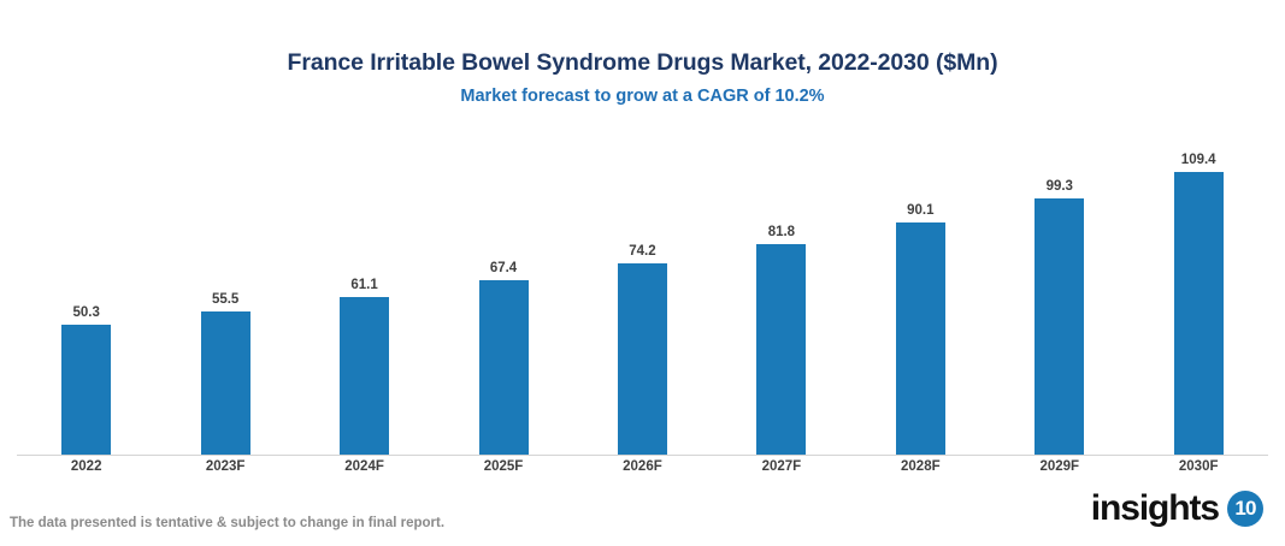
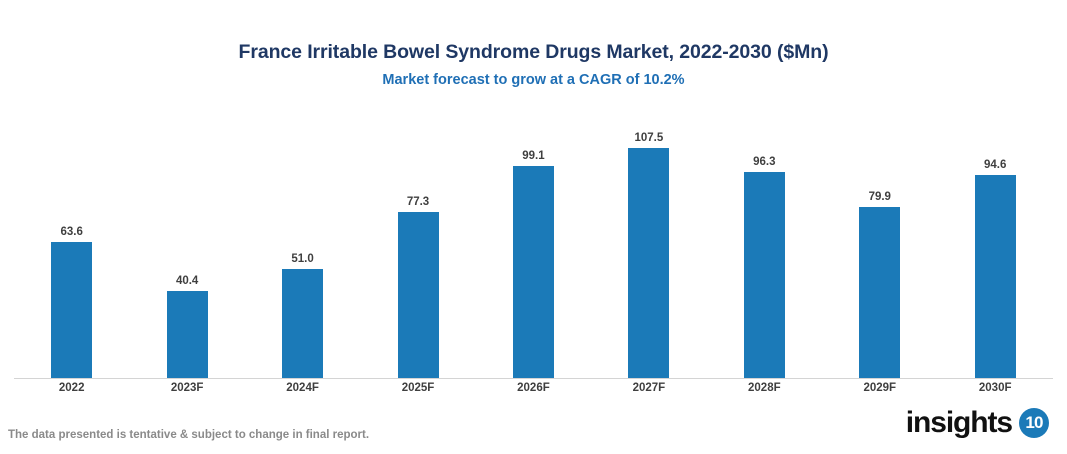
2022: 50.3 -> 63.6
2023F: 55.5 -> 40.4
2024F: 61.1 -> 51.0
2025F: 67.4 -> 77.3
2026F: 74.2 -> 99.1
2027F: 81.8 -> 107.5
2028F: 90.1 -> 96.3
2029F: 99.3 -> 79.9
2030F: 109.4 -> 94.6
